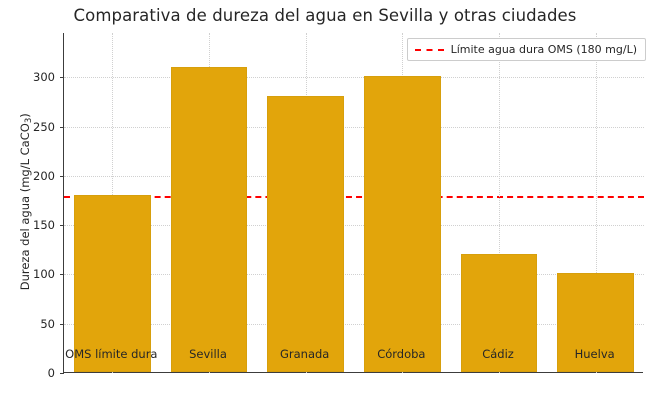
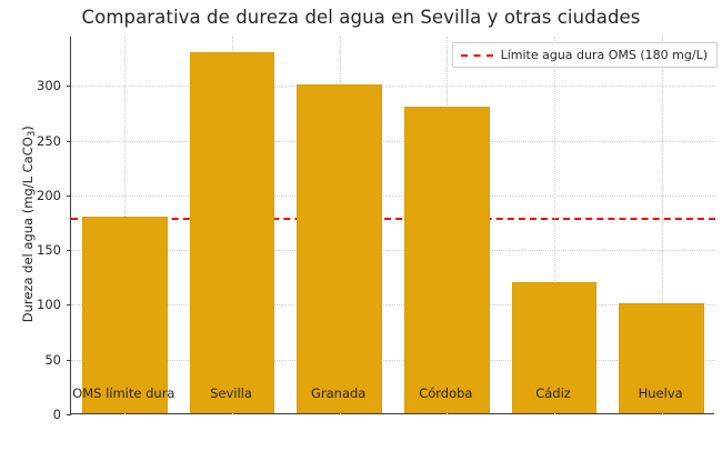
Sevilla: 310 -> 330
Granada: 280 -> 300
Córdoba: 300 -> 280
